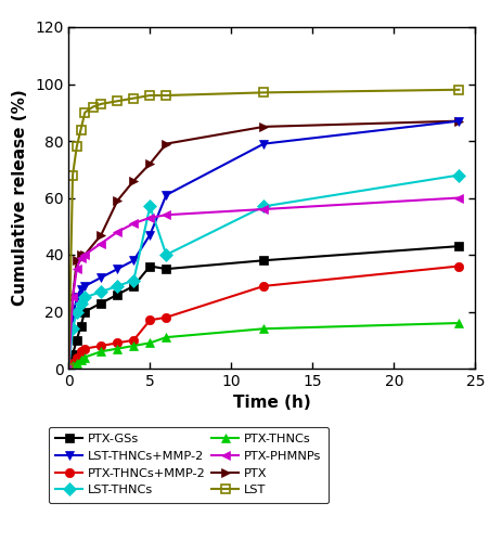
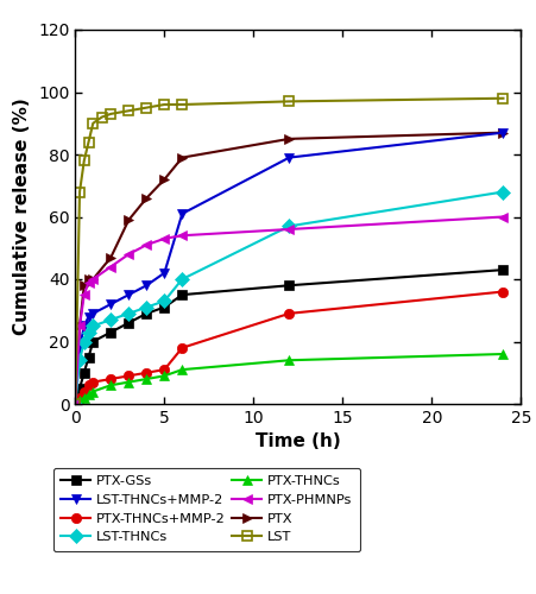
PTX-GSs/5: 36 -> 31
PTX-THNCs+MMP-2/5: 17 -> 11
LST-THNCs+MMP-2/5: 47 -> 42
LST-THNCs/5: 57 -> 33
